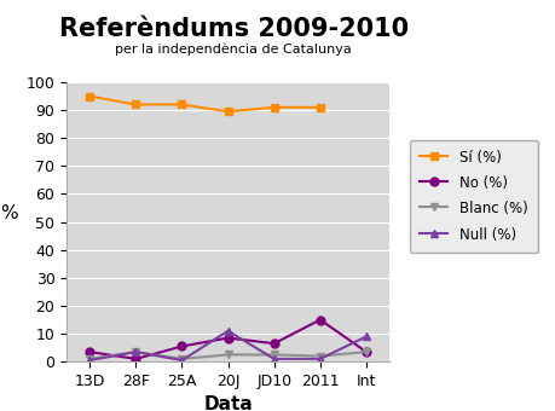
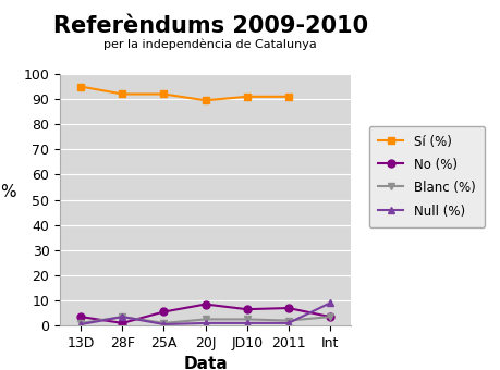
Null (%)/20J: 11.0 -> 1.0
No (%)/2011: 15.0 -> 7.0
